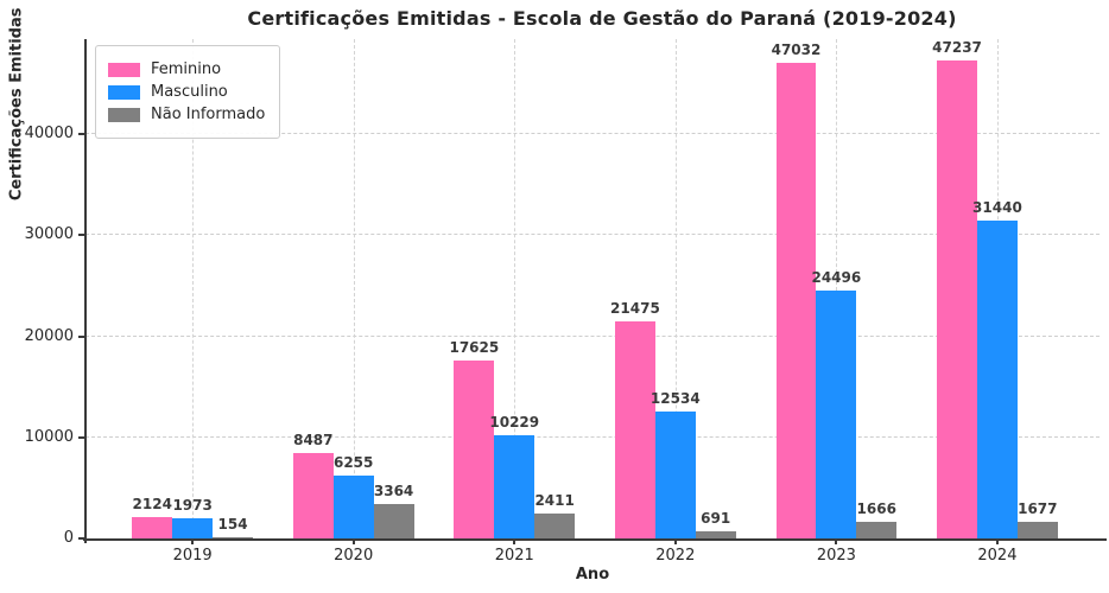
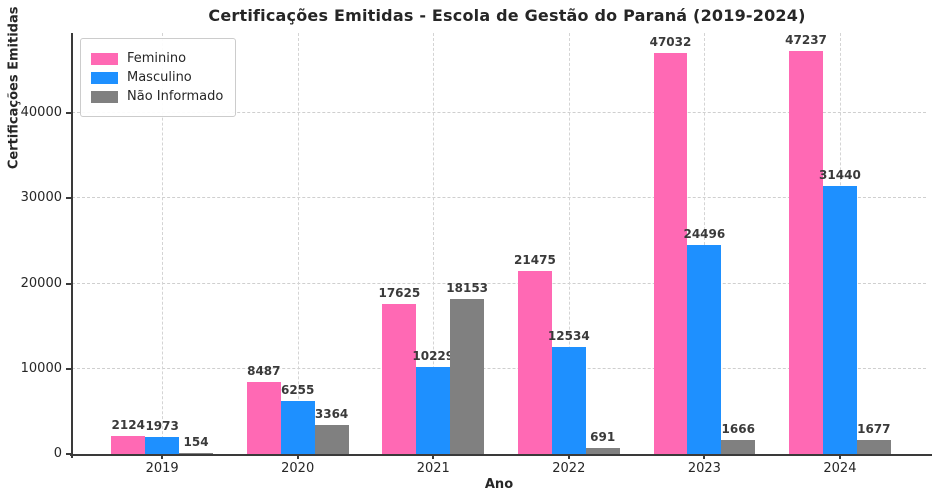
Não Informado/2021: 2411 -> 18153
